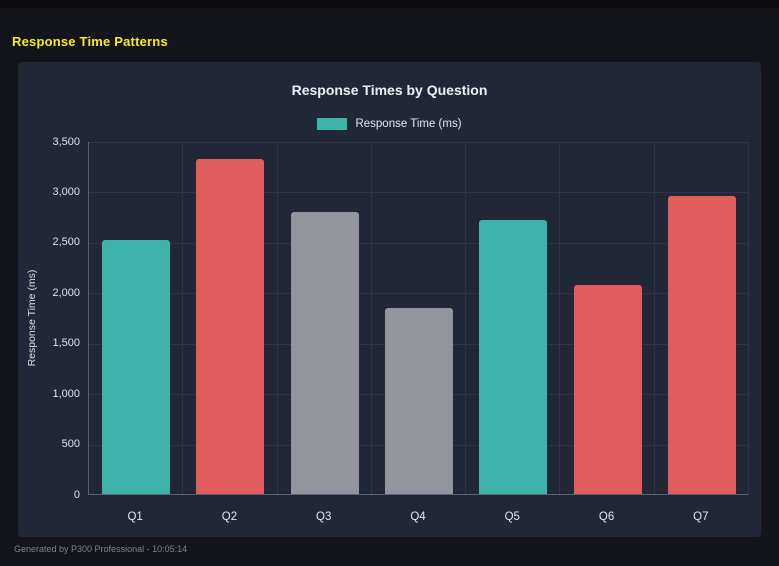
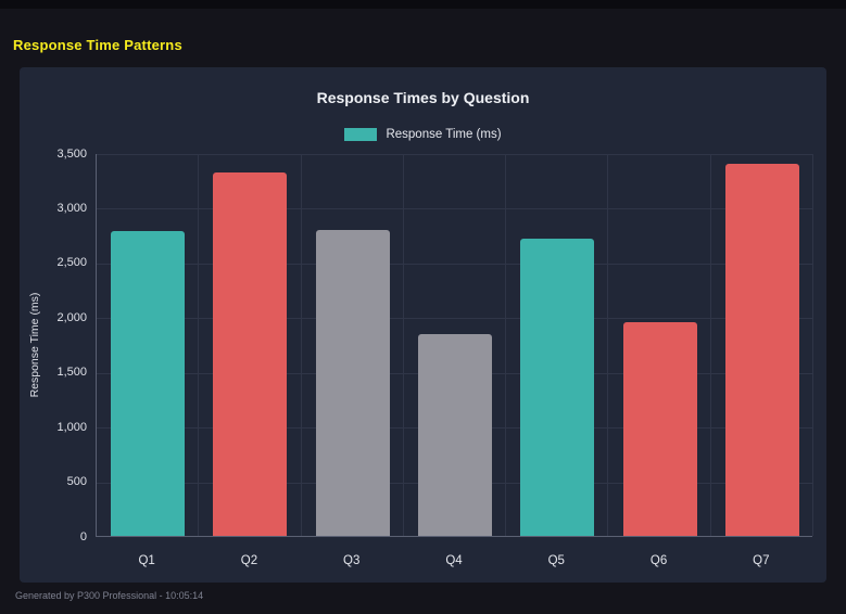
Q1: 2520 -> 2790
Q6: 2070 -> 1950
Q7: 2950 -> 3400
